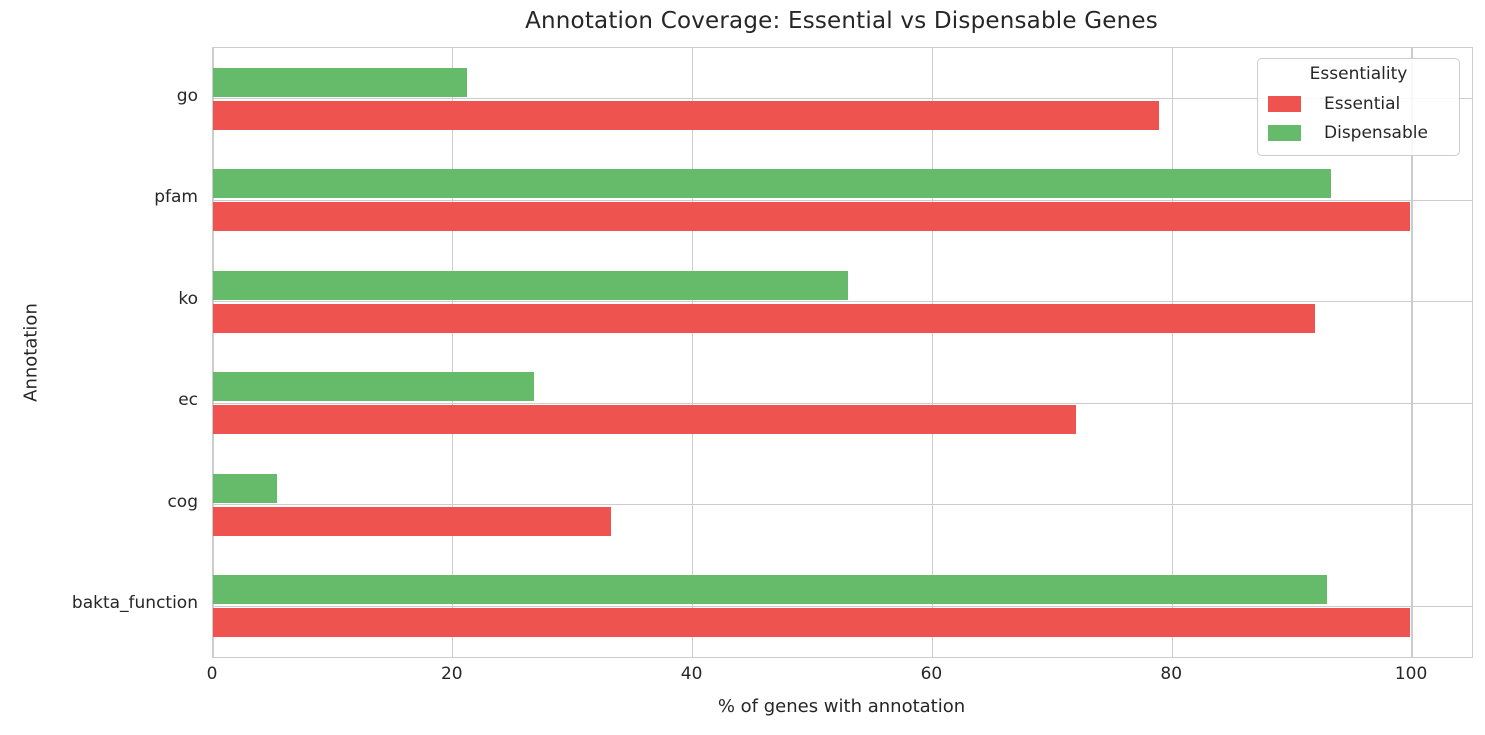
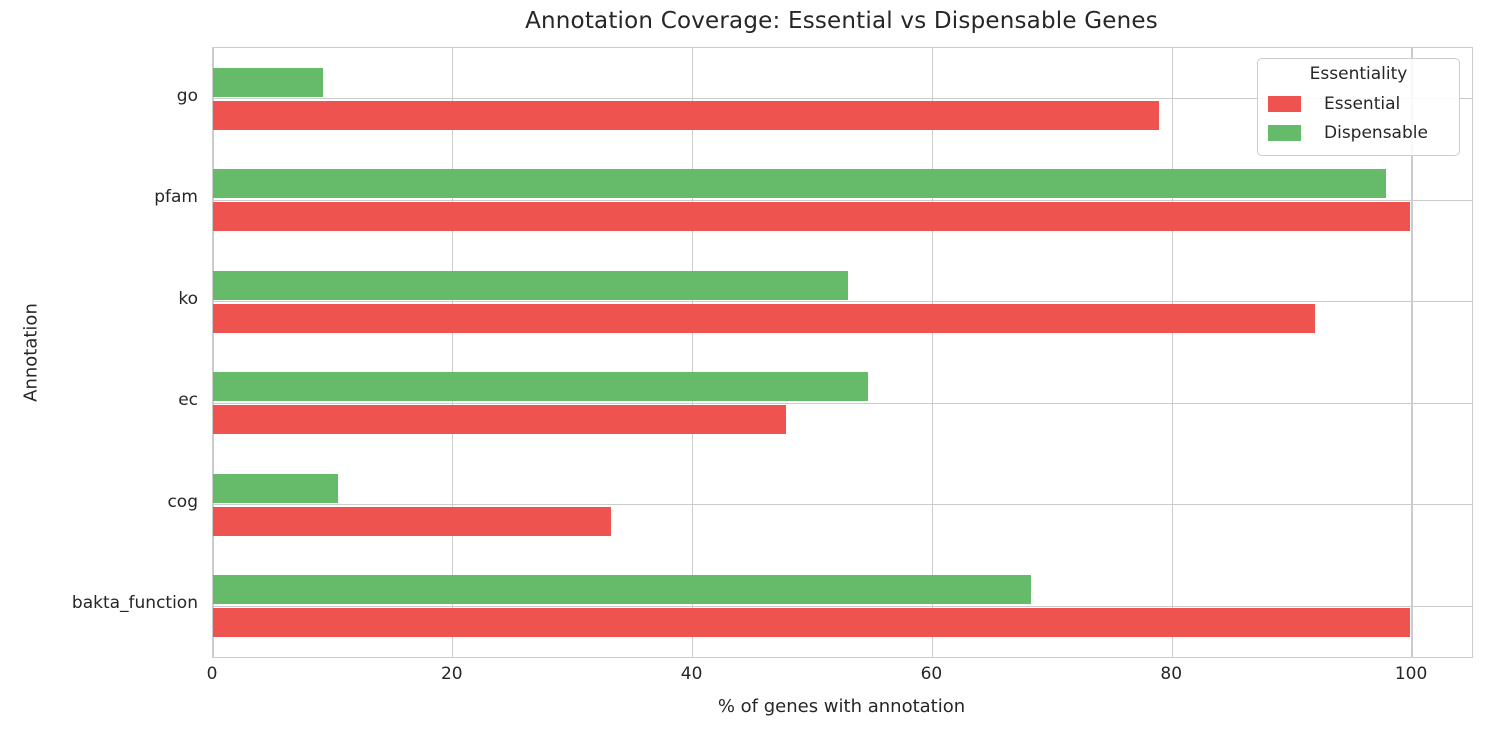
Dispensable/go: 21.2 -> 9.2
Dispensable/pfam: 93.2 -> 97.8
Essential/ec: 72.0 -> 47.8
Dispensable/ec: 26.8 -> 54.6
Dispensable/cog: 5.3 -> 10.4
Dispensable/bakta_function: 92.9 -> 68.2
